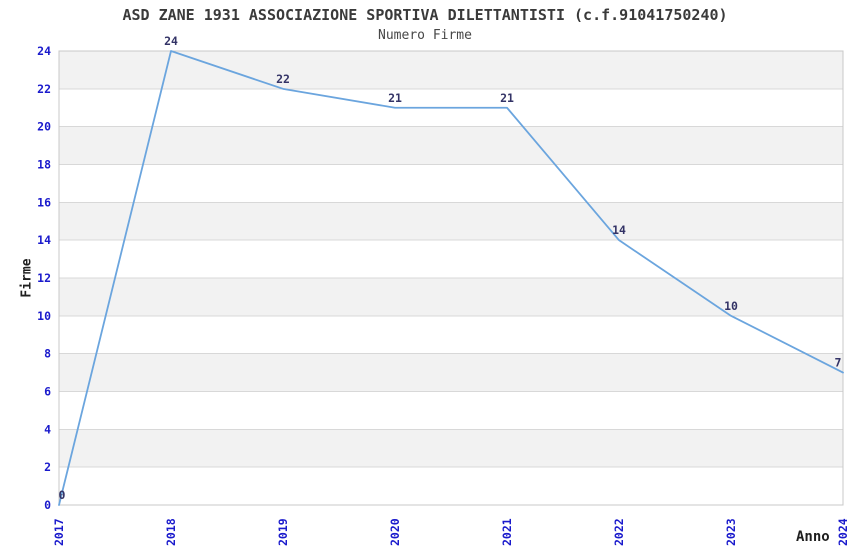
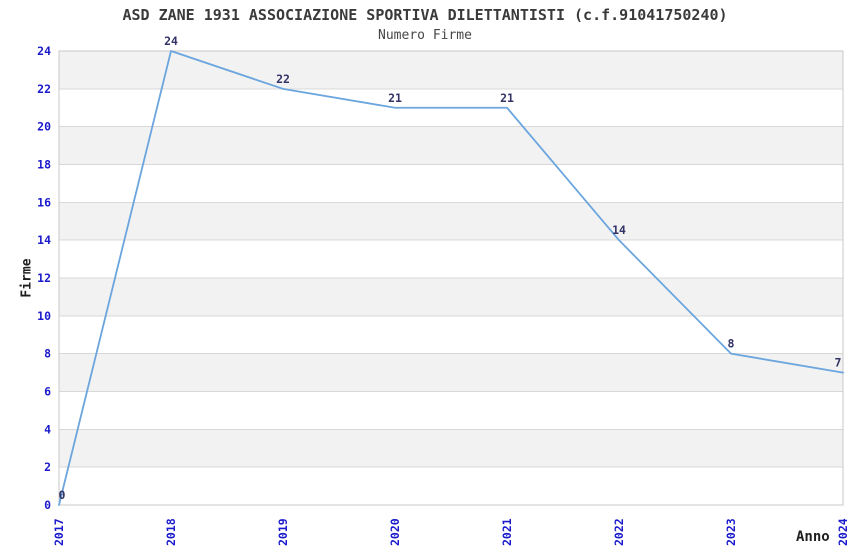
2023: 10 -> 8
